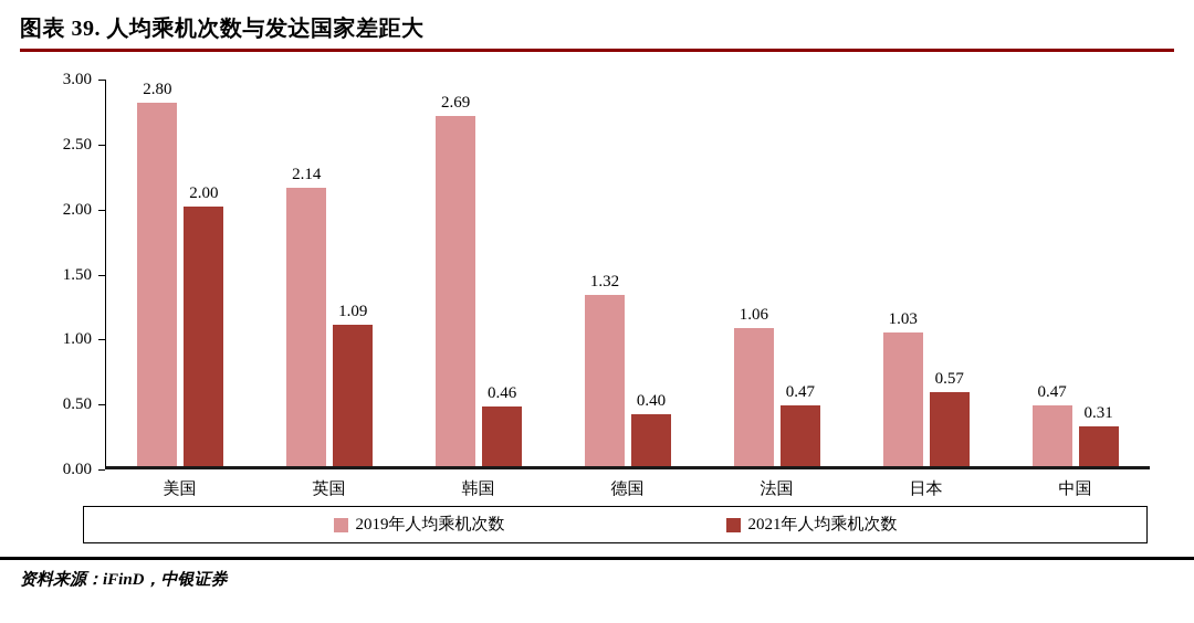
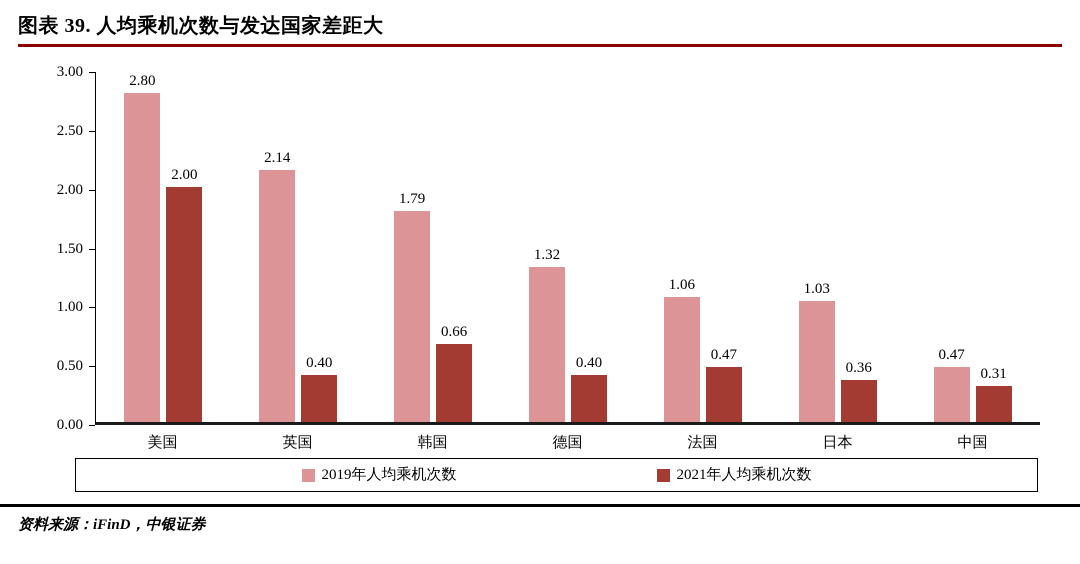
2021年人均乘机次数/英国: 1.09 -> 0.40
2019年人均乘机次数/韩国: 2.69 -> 1.79
2021年人均乘机次数/韩国: 0.46 -> 0.66
2021年人均乘机次数/日本: 0.57 -> 0.36
